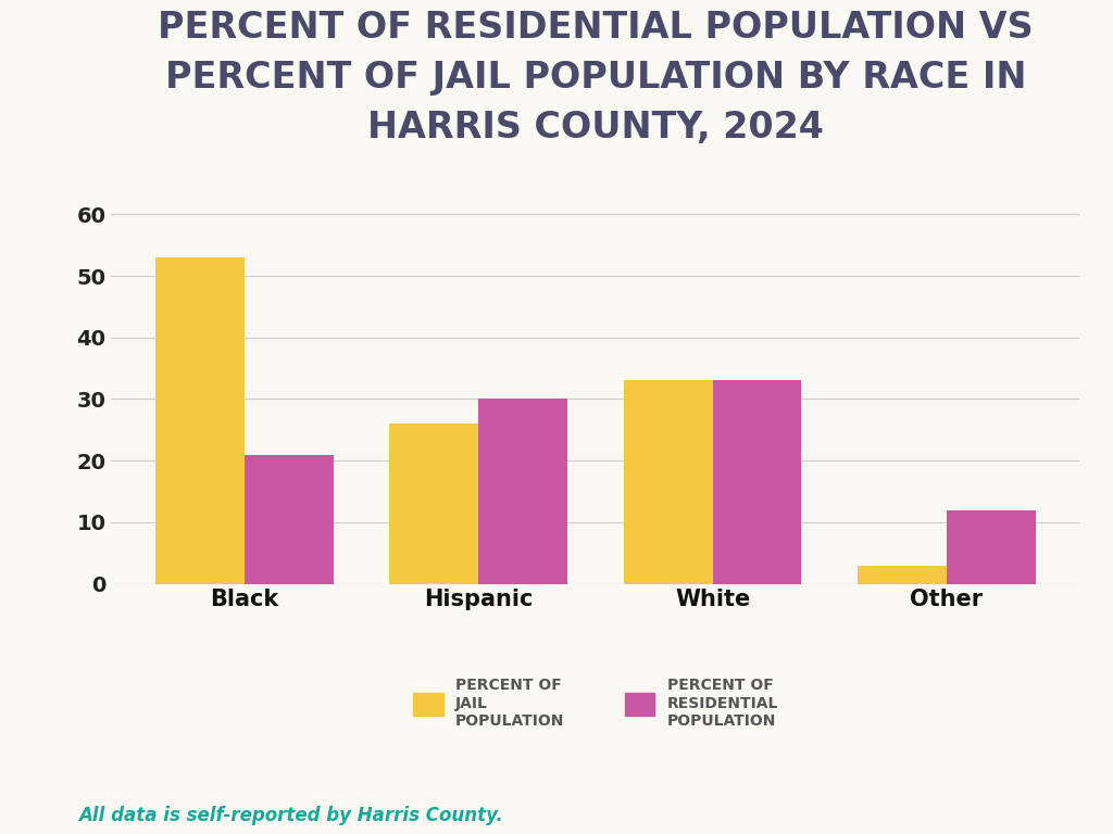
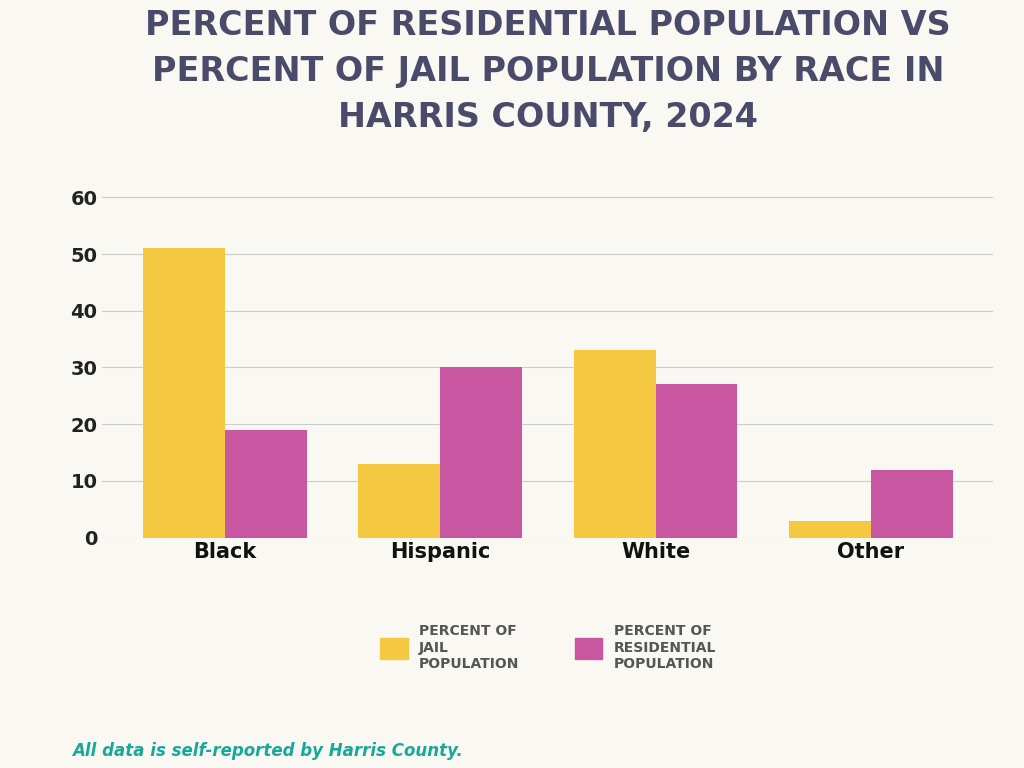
PERCENT OF JAIL POPULATION/Black: 53 -> 51
PERCENT OF RESIDENTIAL POPULATION/Black: 21 -> 19
PERCENT OF JAIL POPULATION/Hispanic: 26 -> 13
PERCENT OF RESIDENTIAL POPULATION/White: 33 -> 27
